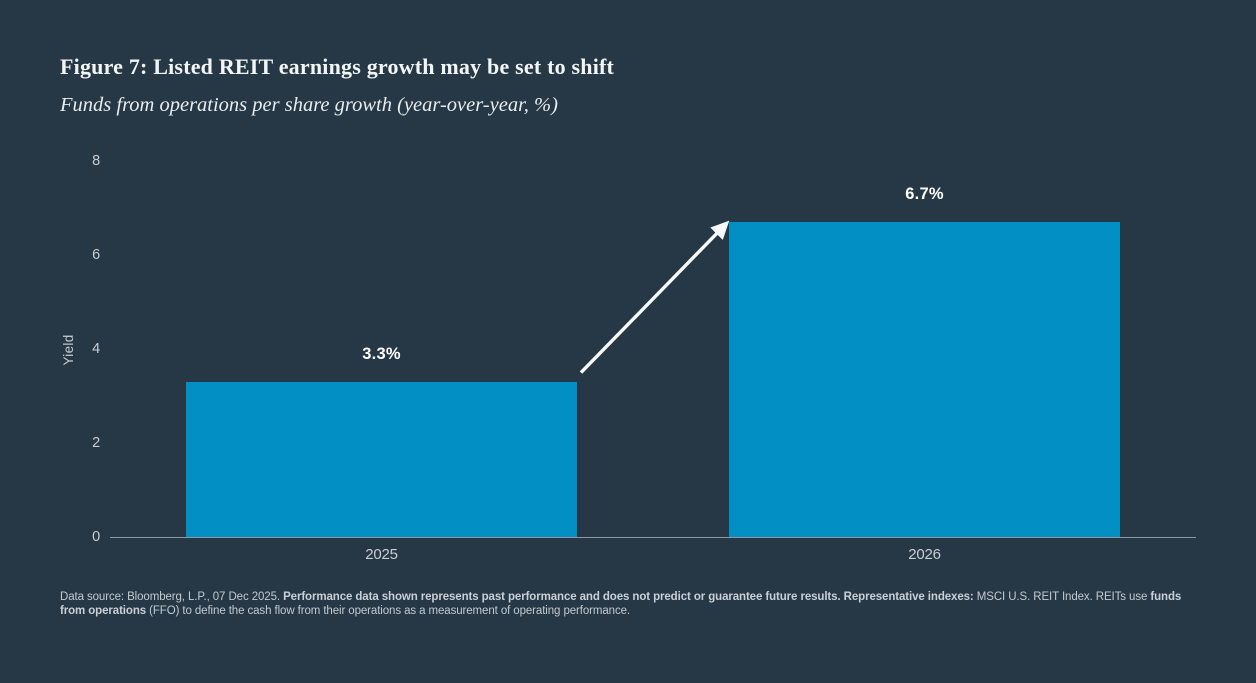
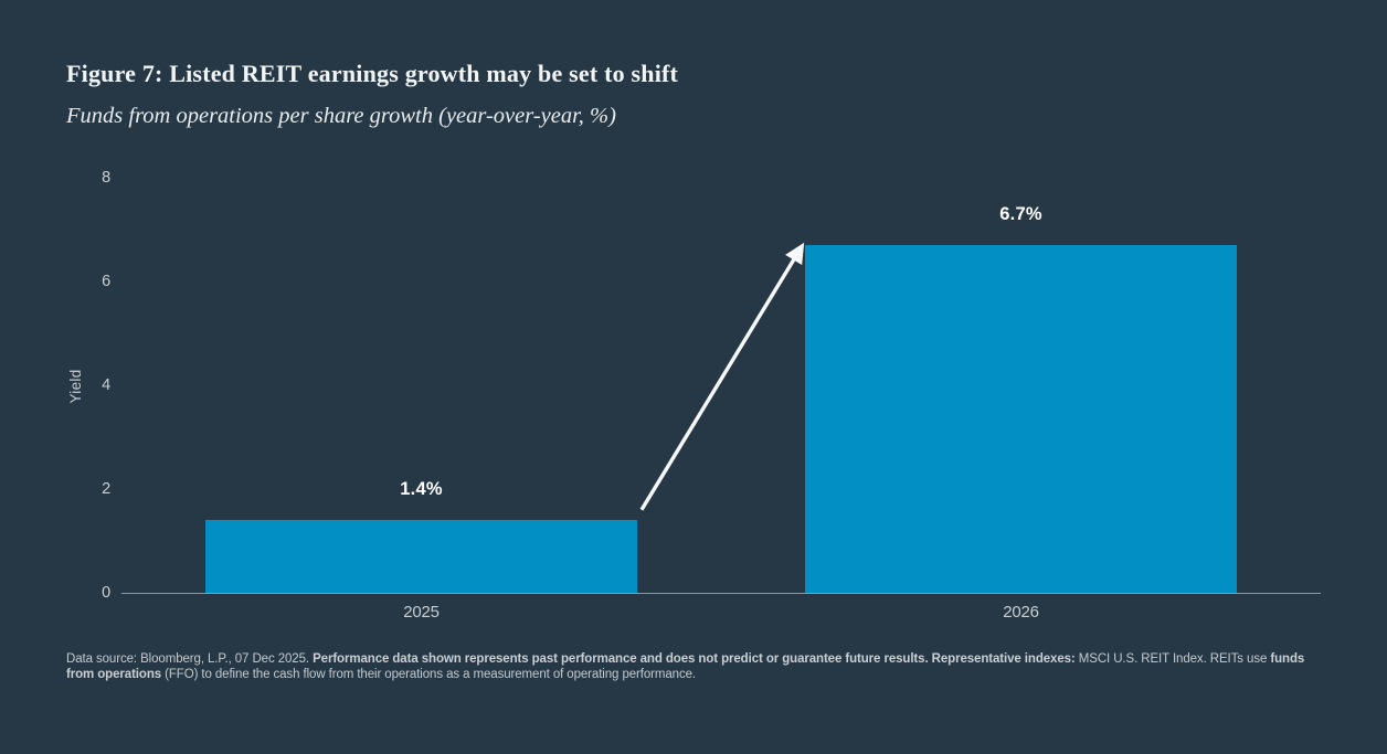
2025: 3.3% -> 1.4%
